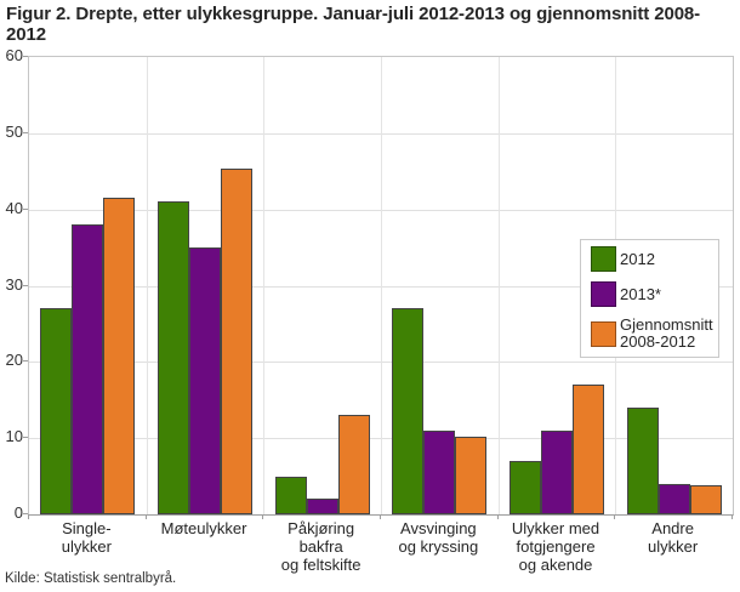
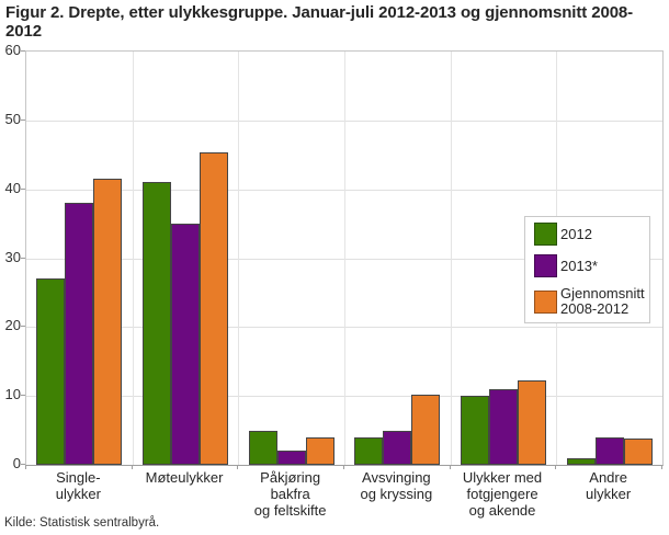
Gjennomsnitt 2008-2012/Påkjøring bakfra og feltskifte: 13 -> 4
2012/Avsvinging og kryssing: 27 -> 4
2013*/Avsvinging og kryssing: 11 -> 5
2012/Ulykker med fotgjengere og akende: 7 -> 10
Gjennomsnitt 2008-2012/Ulykker med fotgjengere og akende: 17 -> 12
2012/Andre ulykker: 14 -> 1
